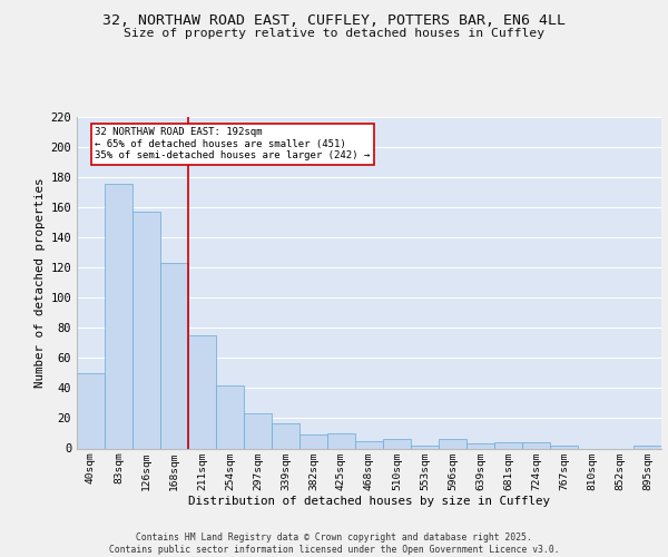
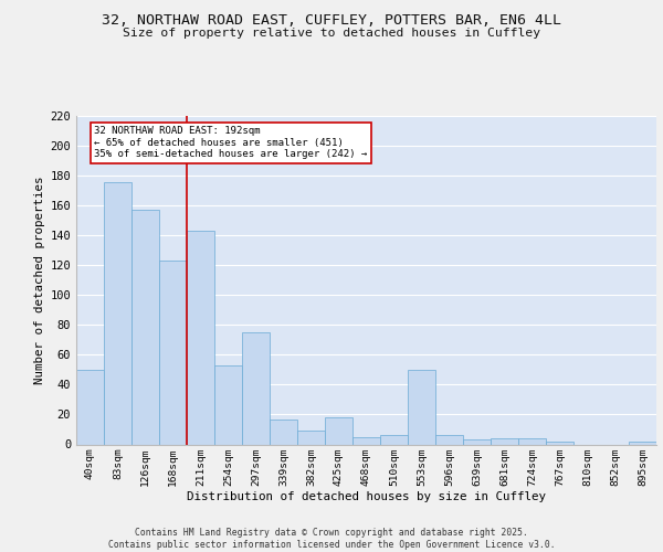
211sqm: 75 -> 143
254sqm: 42 -> 53
297sqm: 23 -> 75
425sqm: 10 -> 18
553sqm: 2 -> 50
